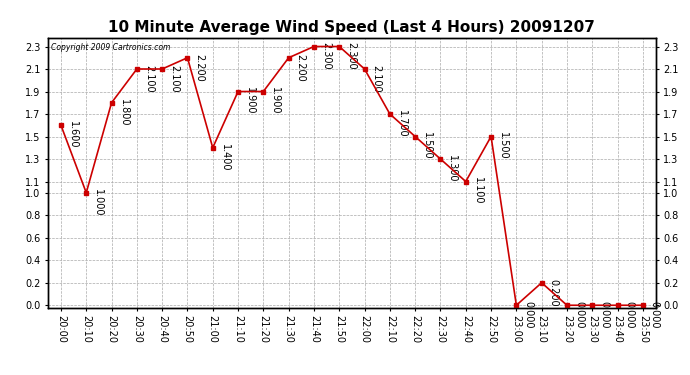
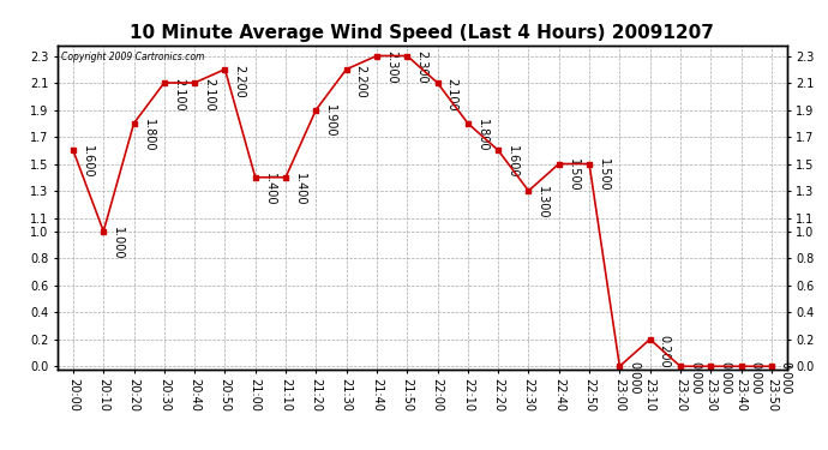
21:10: 1.900 -> 1.400
22:10: 1.700 -> 1.800
22:20: 1.500 -> 1.600
22:40: 1.100 -> 1.500
